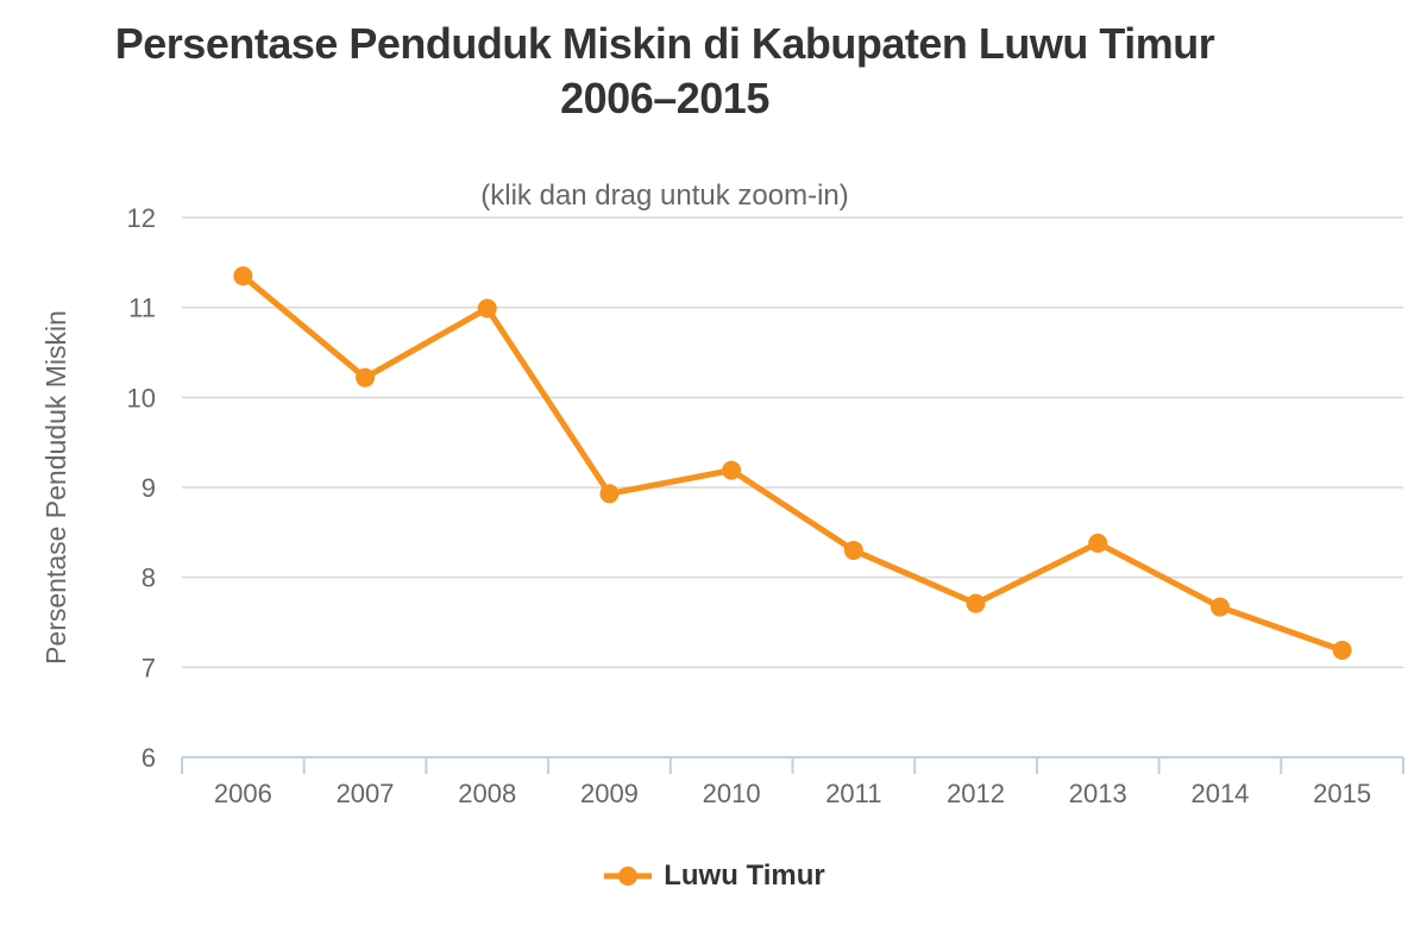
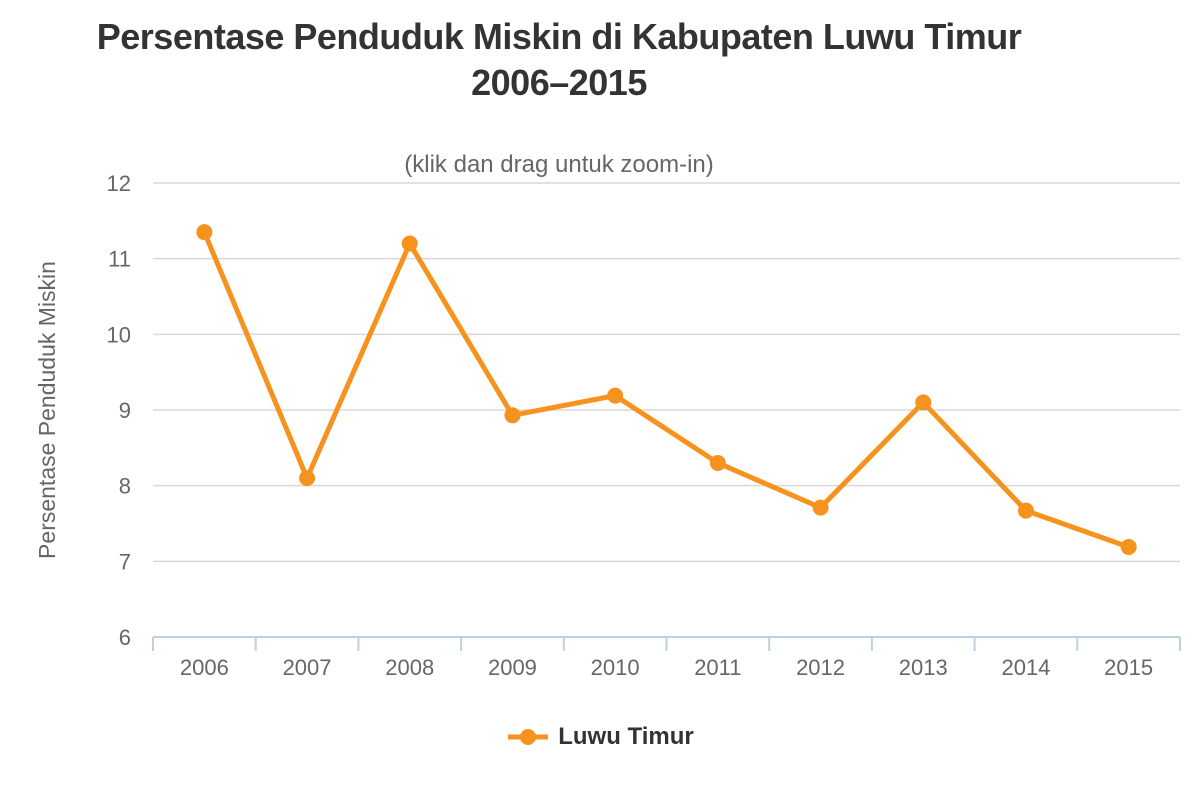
2007: 10.2 -> 8.1
2008: 11.0 -> 11.2
2013: 8.4 -> 9.1
